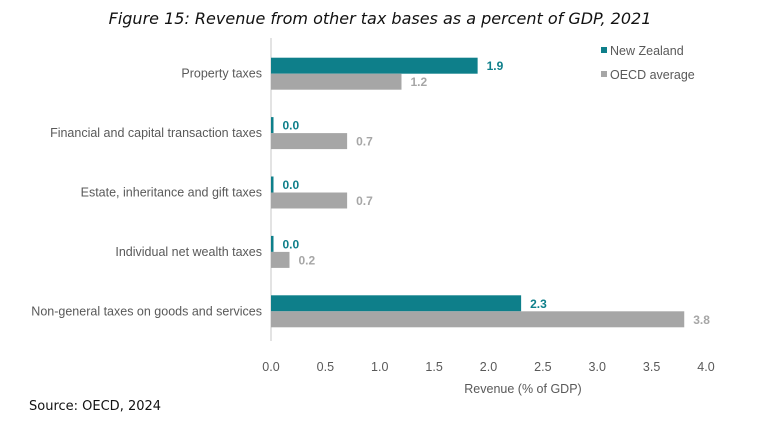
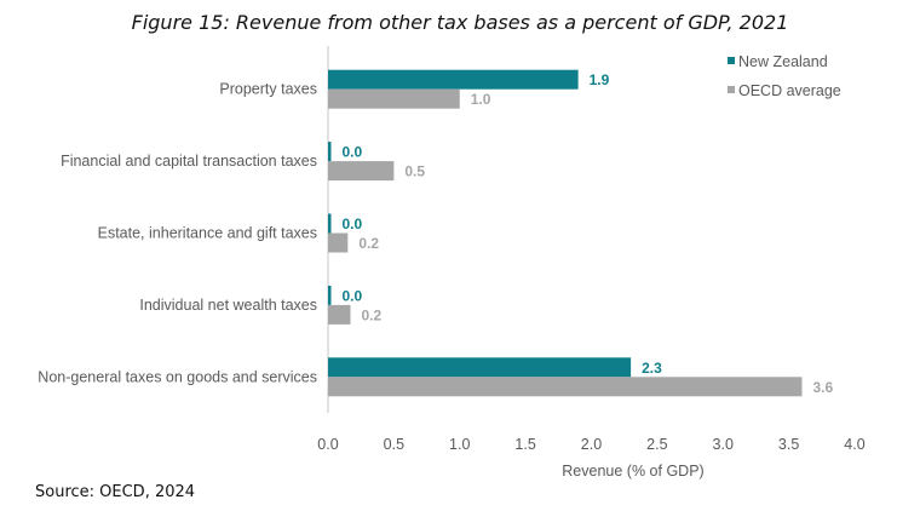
OECD average/Property taxes: 1.2 -> 1.0
OECD average/Financial and capital transaction taxes: 0.7 -> 0.5
OECD average/Estate, inheritance and gift taxes: 0.7 -> 0.2
OECD average/Non-general taxes on goods and services: 3.8 -> 3.6
